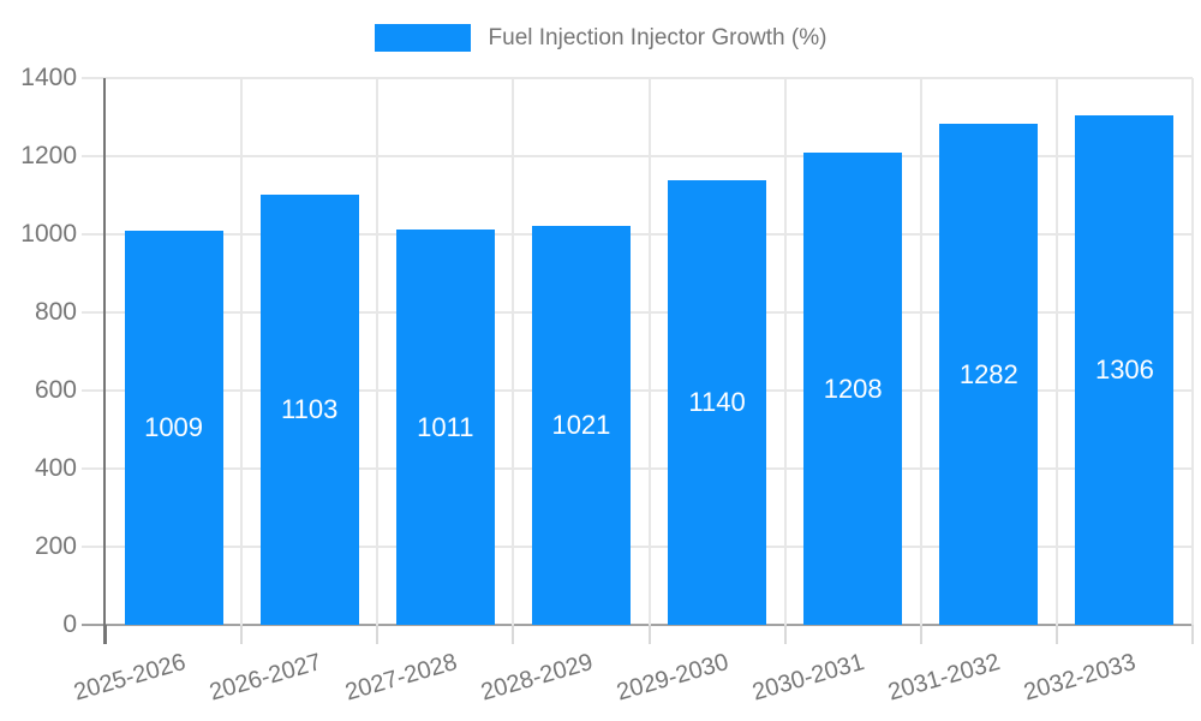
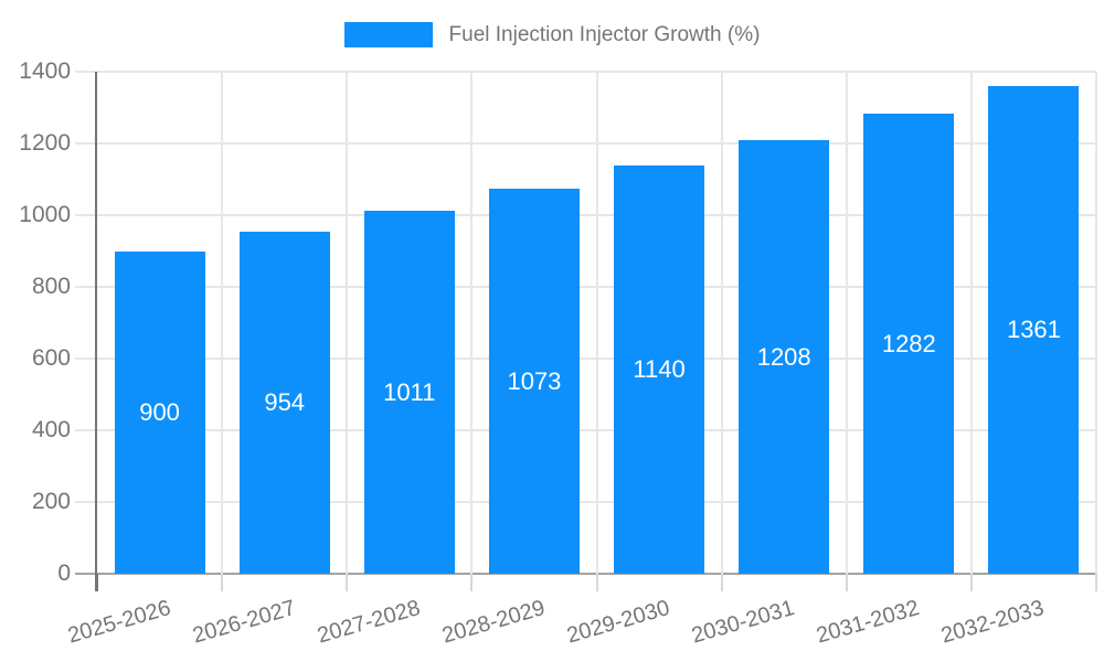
2025-2026: 1009 -> 900
2026-2027: 1103 -> 954
2028-2029: 1021 -> 1073
2032-2033: 1306 -> 1361
